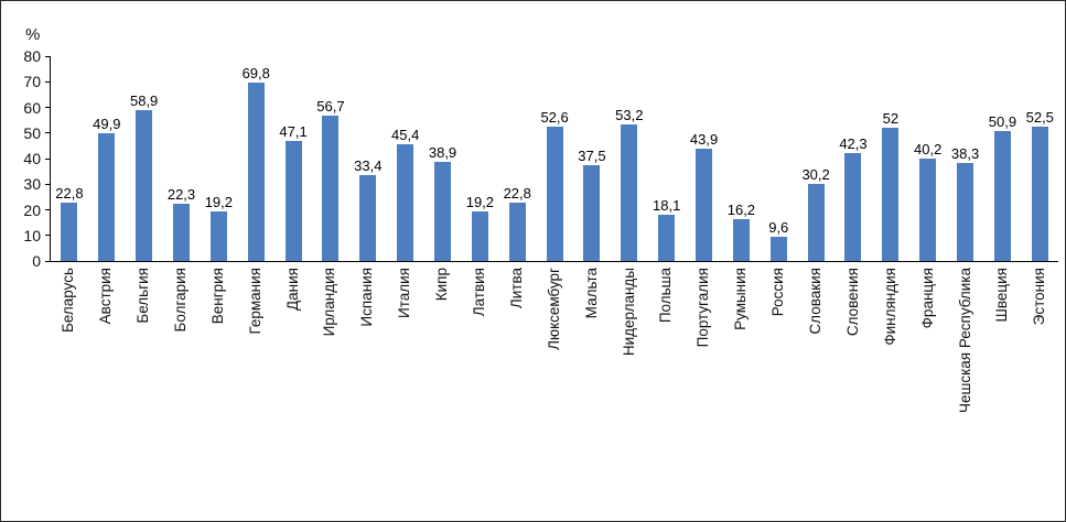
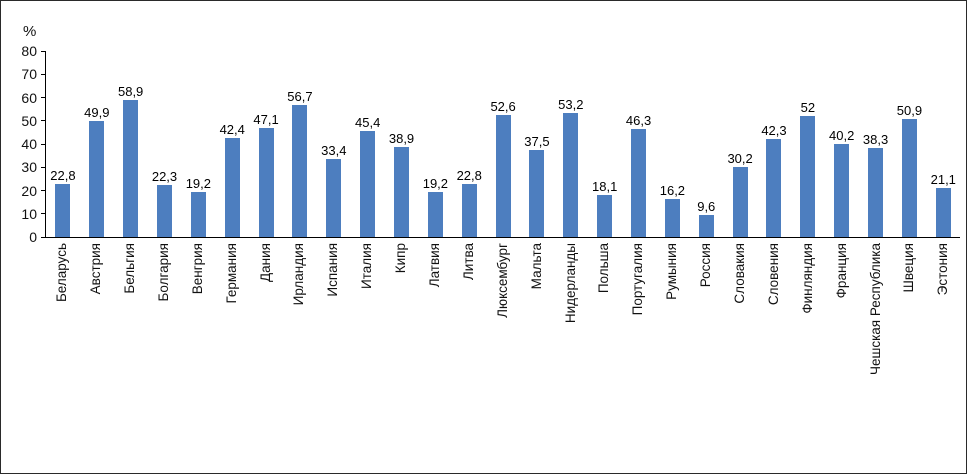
Германия: 69,8 -> 42,4
Португалия: 43,9 -> 46,3
Эстония: 52,5 -> 21,1
